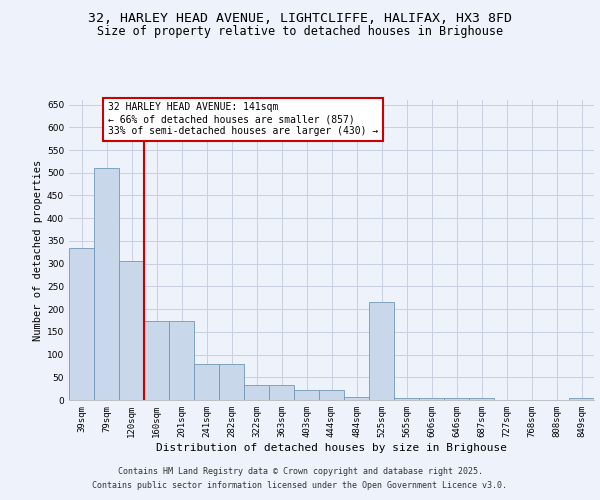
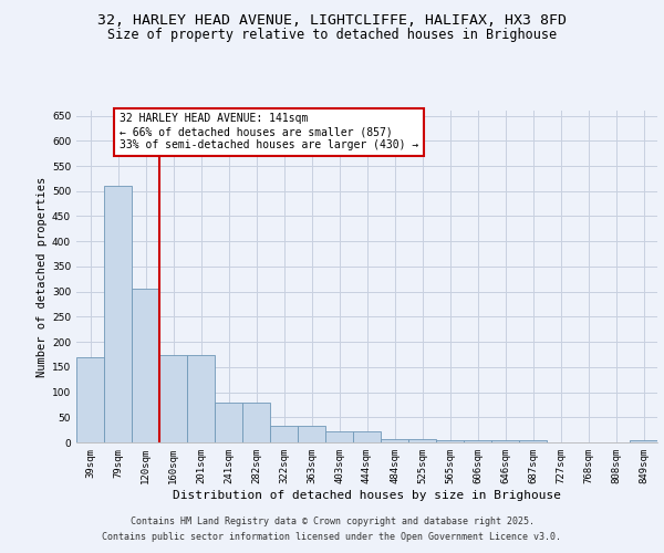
39sqm: 335 -> 170
525sqm: 215 -> 6
